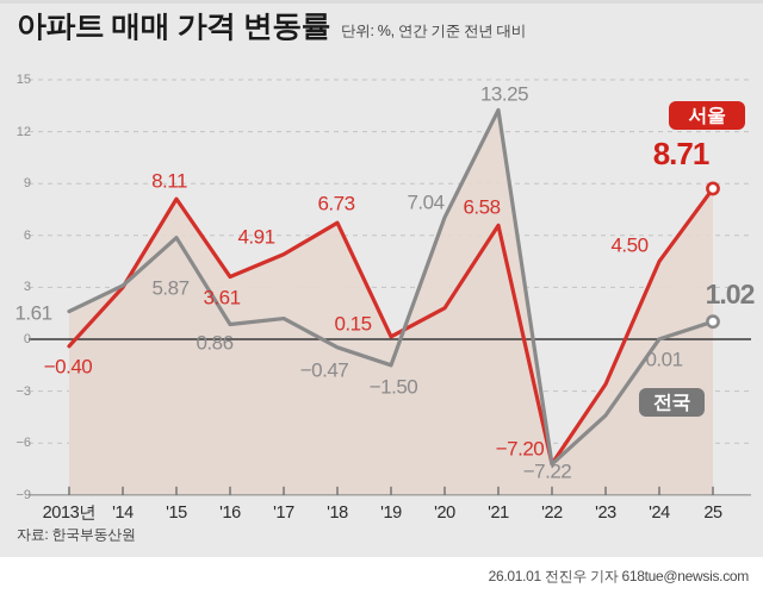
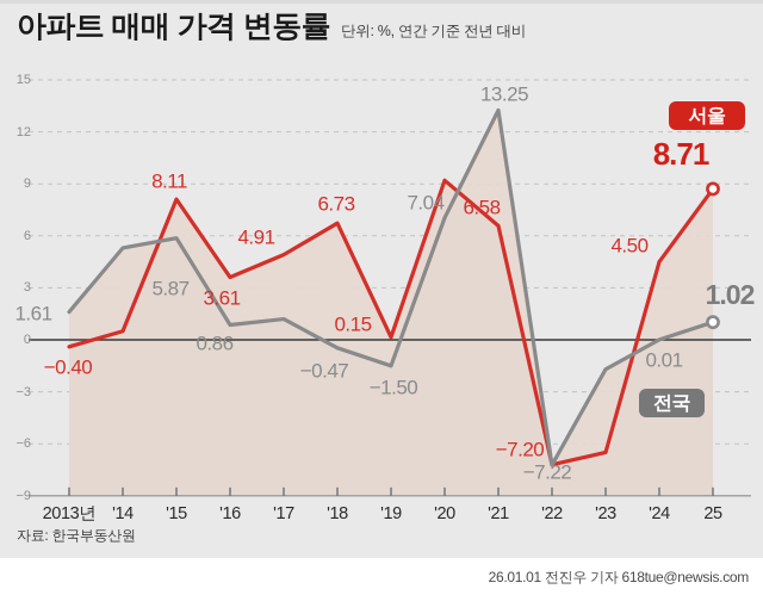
서울/'14: 3.0 -> 0.5
전국/'14: 3.1 -> 5.3
서울/'20: 1.8 -> 9.2
서울/'23: -2.6 -> -6.5
전국/'23: -4.4 -> -1.7
